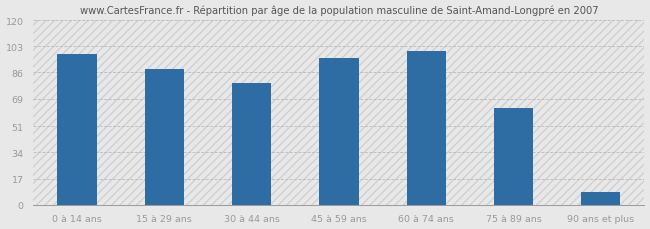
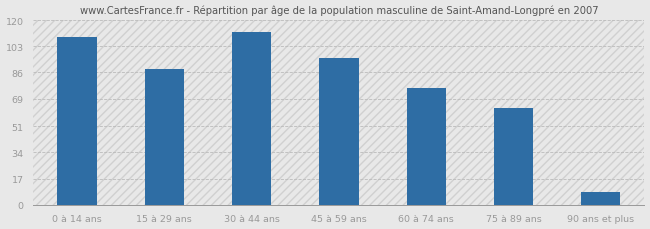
0 à 14 ans: 98 -> 109
30 à 44 ans: 79 -> 112
60 à 74 ans: 100 -> 76
